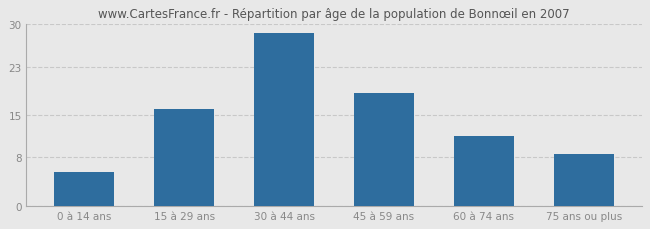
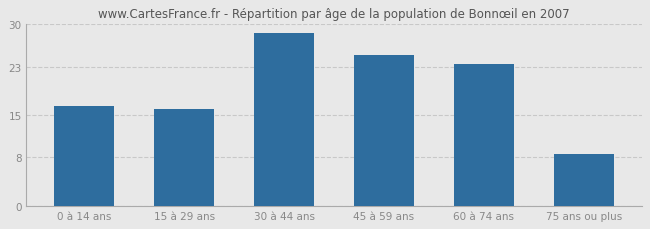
0 à 14 ans: 5.6 -> 16.5
45 à 59 ans: 18.6 -> 25.0
60 à 74 ans: 11.6 -> 23.5
